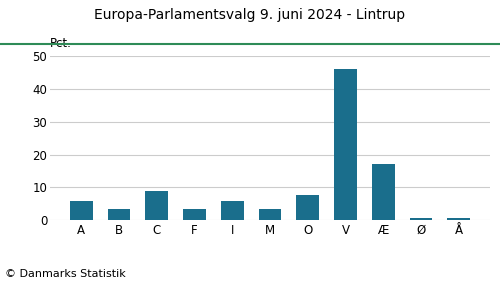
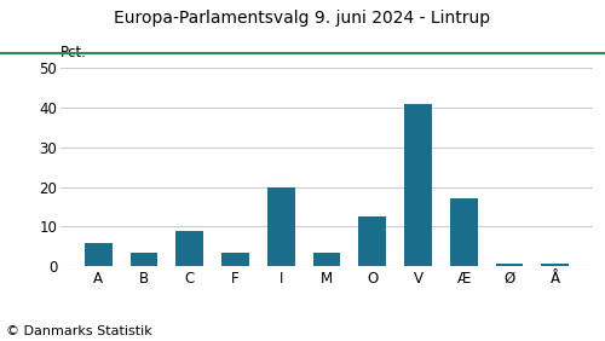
I: 5.7 -> 20.0
O: 7.7 -> 12.5
V: 46.0 -> 41.0
